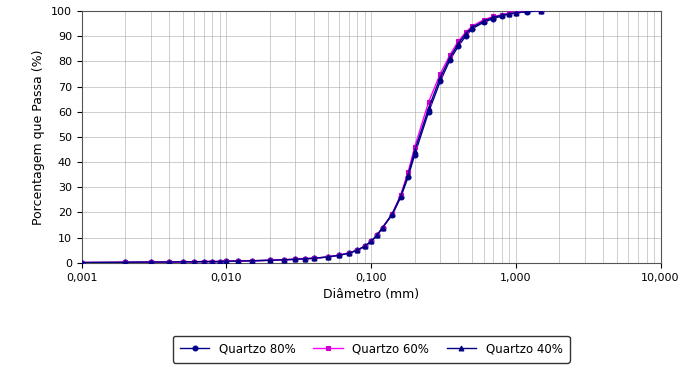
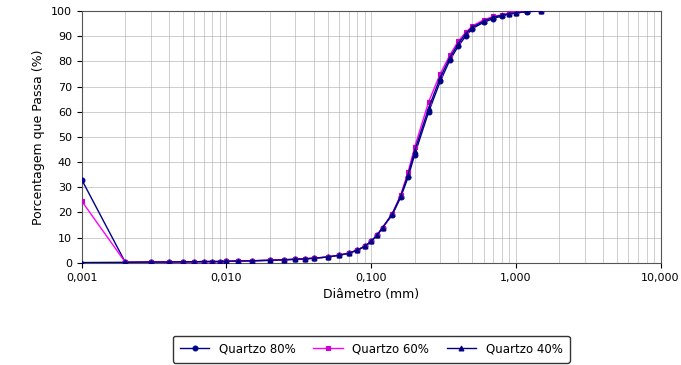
Quartzo 80%/0,001: 0.1 -> 33.0
Quartzo 60%/0,001: 0.1 -> 24.5
